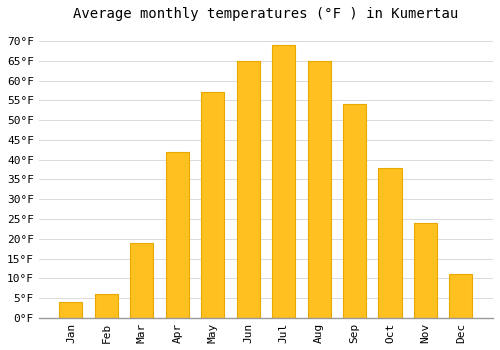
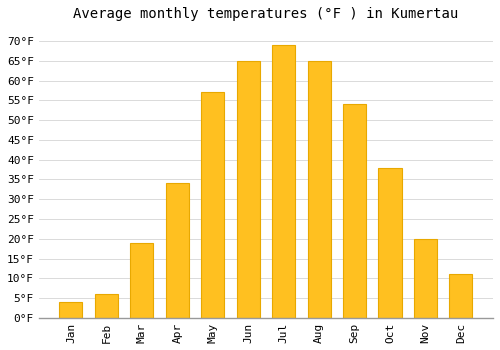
Apr: 42°F -> 34°F
Nov: 24°F -> 20°F
